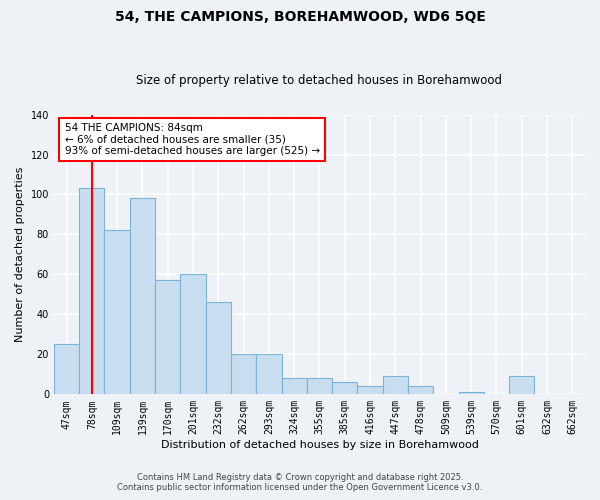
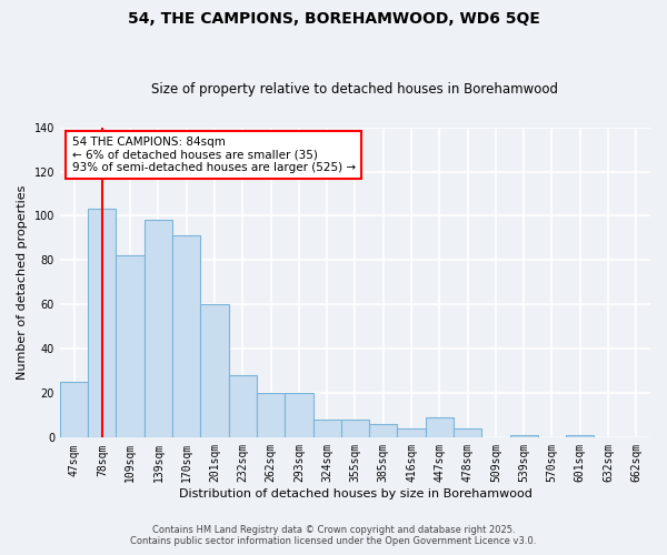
170sqm: 57 -> 91
232sqm: 46 -> 28
601sqm: 9 -> 1
